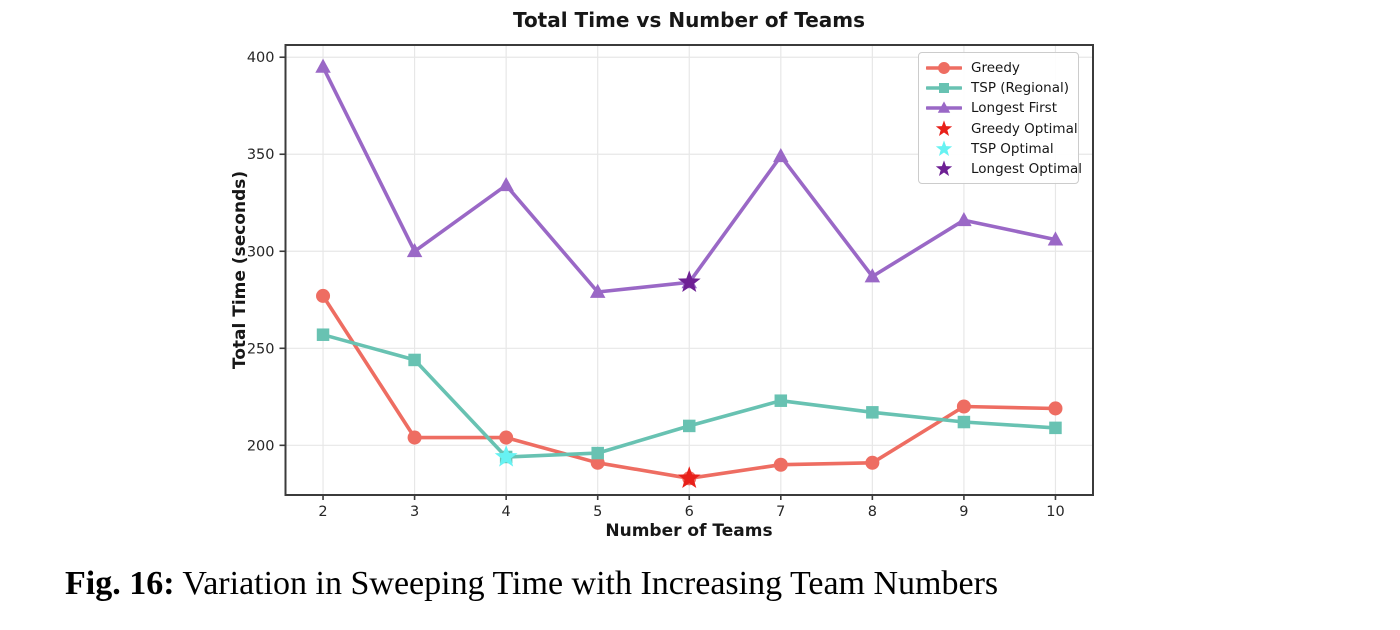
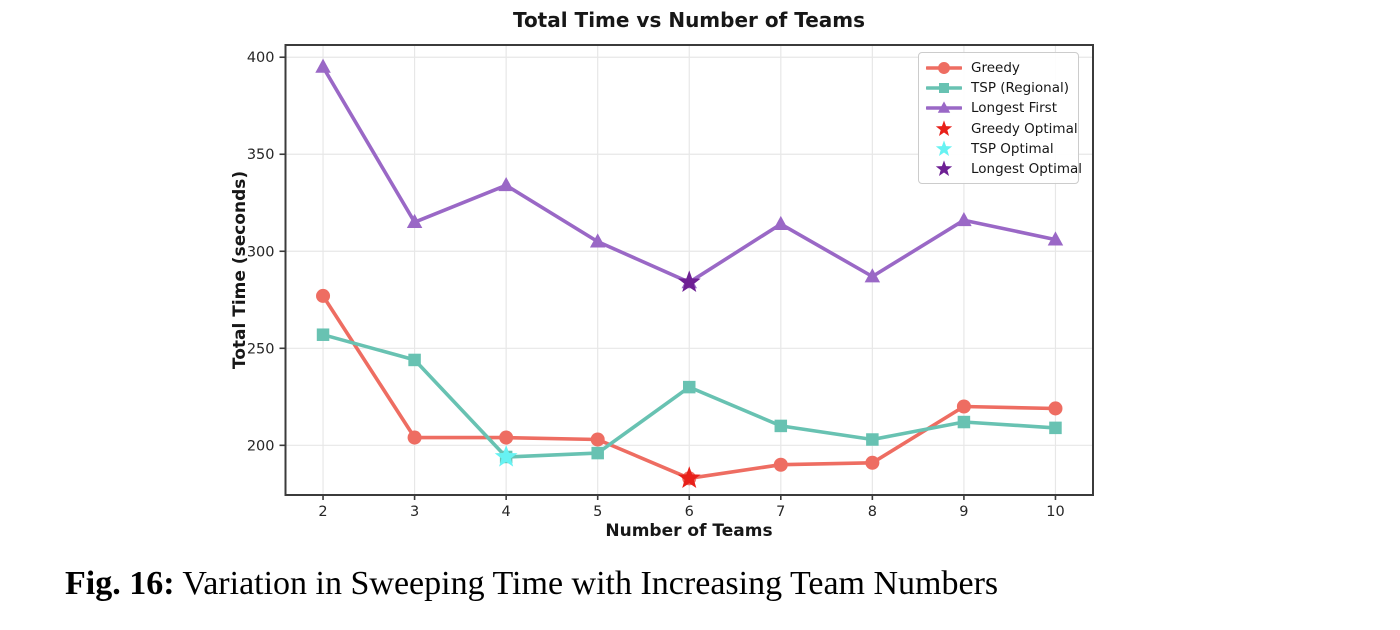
Longest First/3: 300 -> 315
Greedy/5: 191 -> 203
Longest First/5: 279 -> 305
TSP (Regional)/6: 210 -> 230
TSP (Regional)/7: 223 -> 210
Longest First/7: 349 -> 314
TSP (Regional)/8: 217 -> 203
